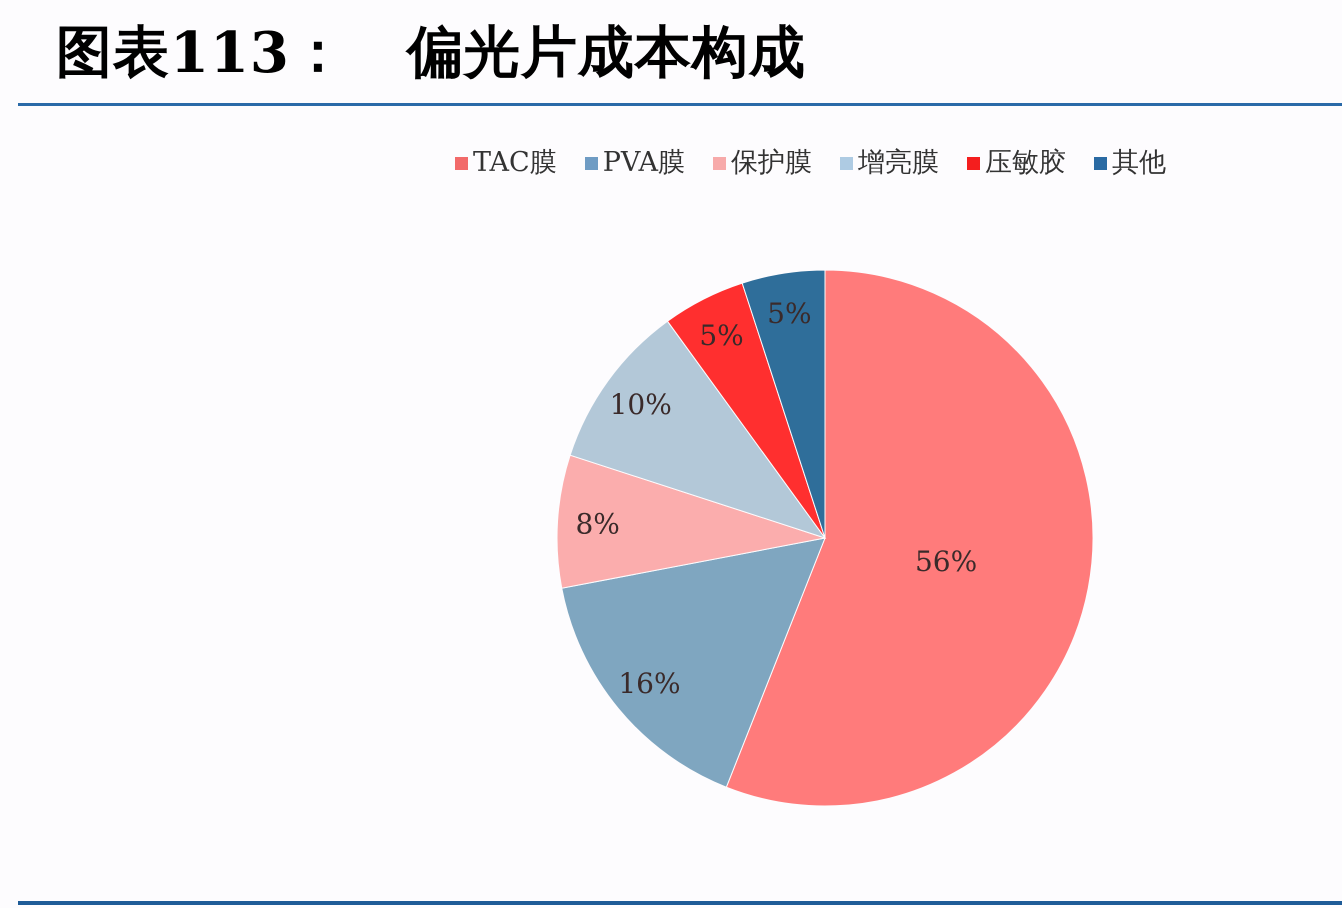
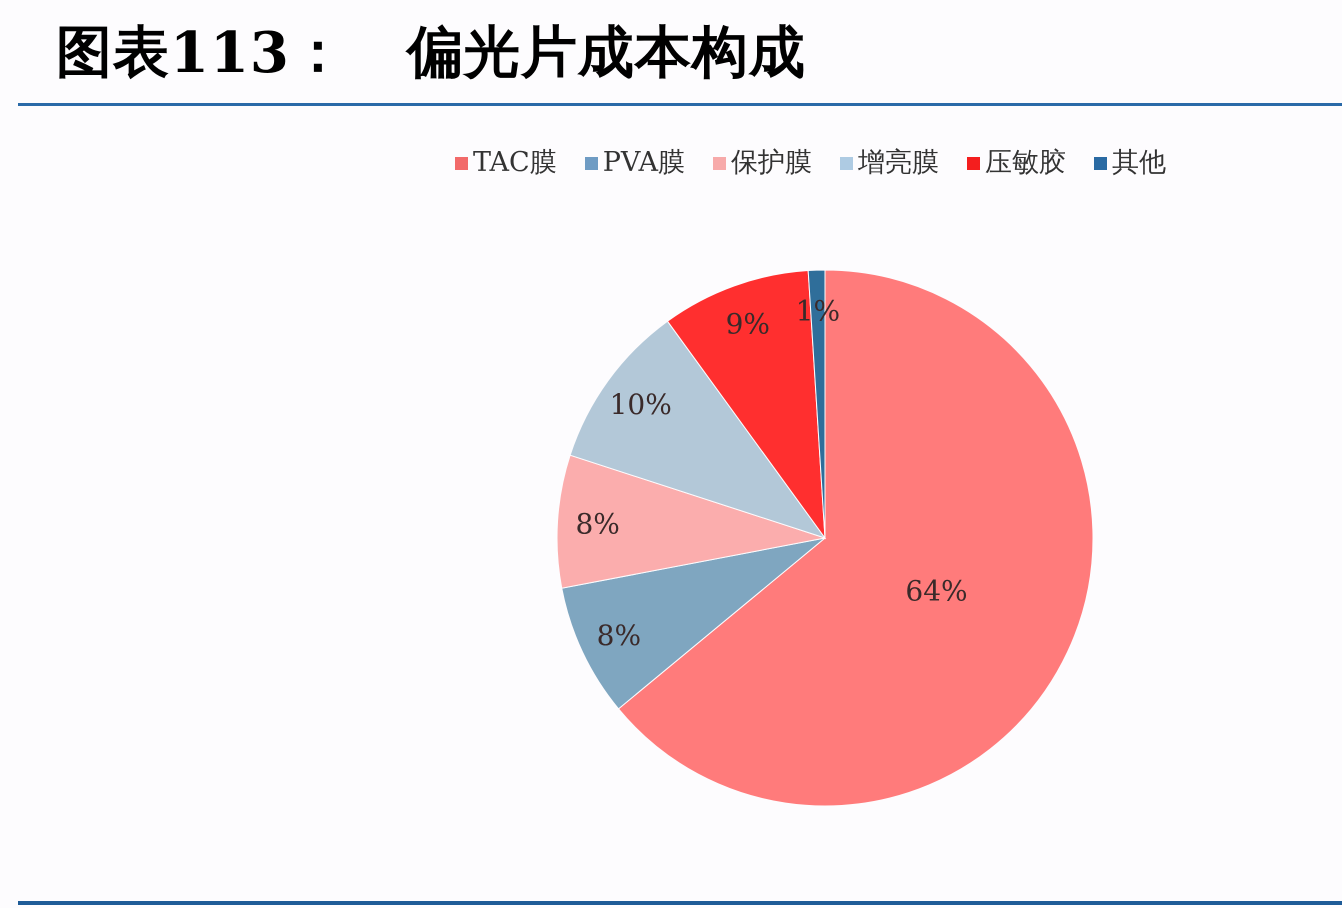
TAC膜: 56% -> 64%
PVA膜: 16% -> 8%
压敏胶: 5% -> 9%
其他: 5% -> 1%
